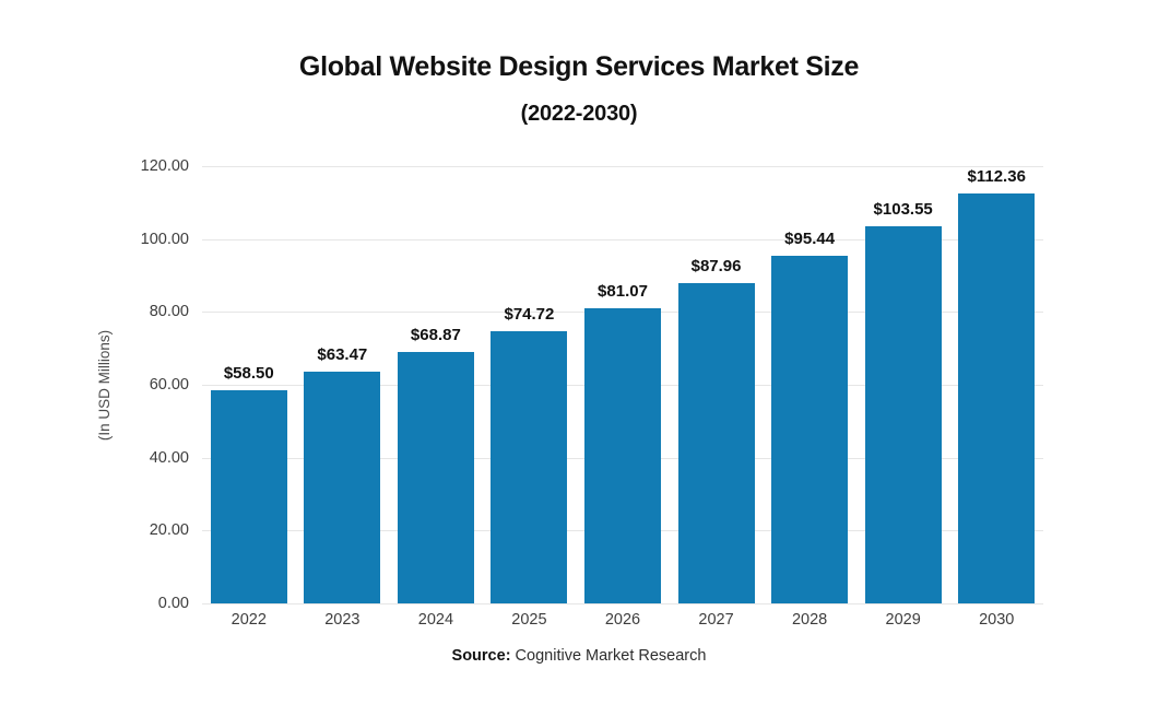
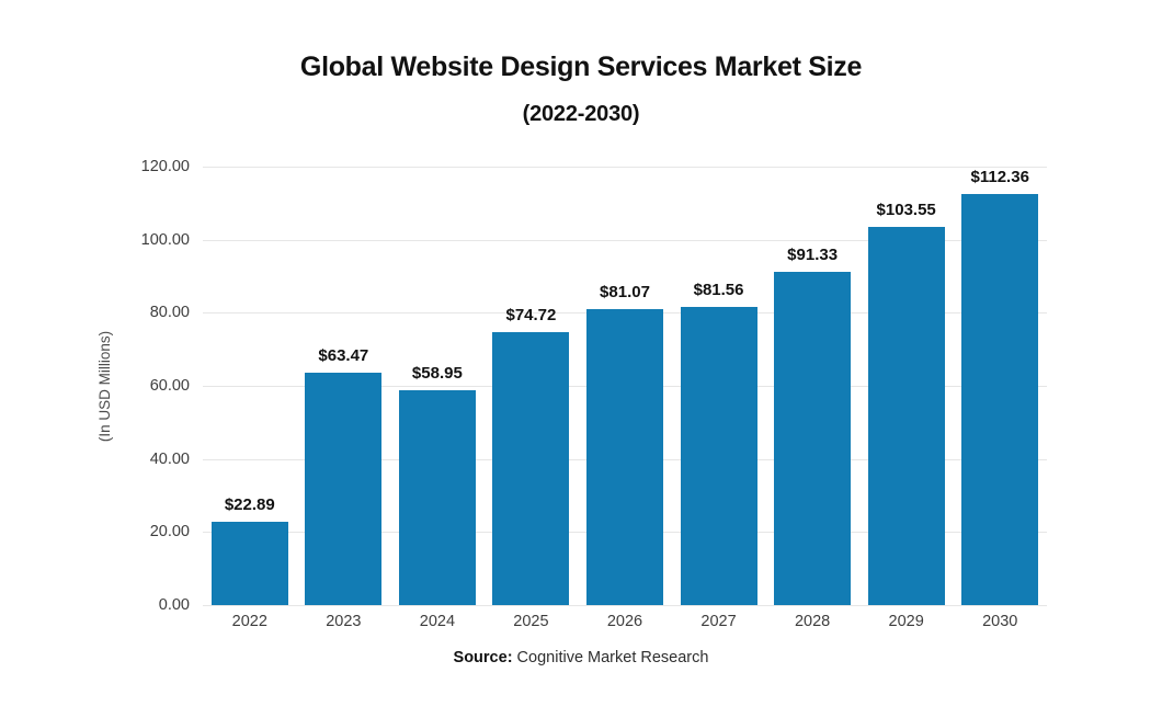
2022: $58.50 -> $22.89
2024: $68.87 -> $58.95
2027: $87.96 -> $81.56
2028: $95.44 -> $91.33
